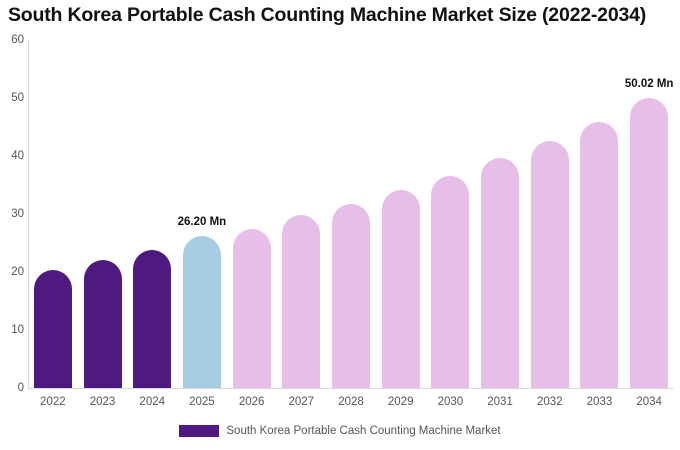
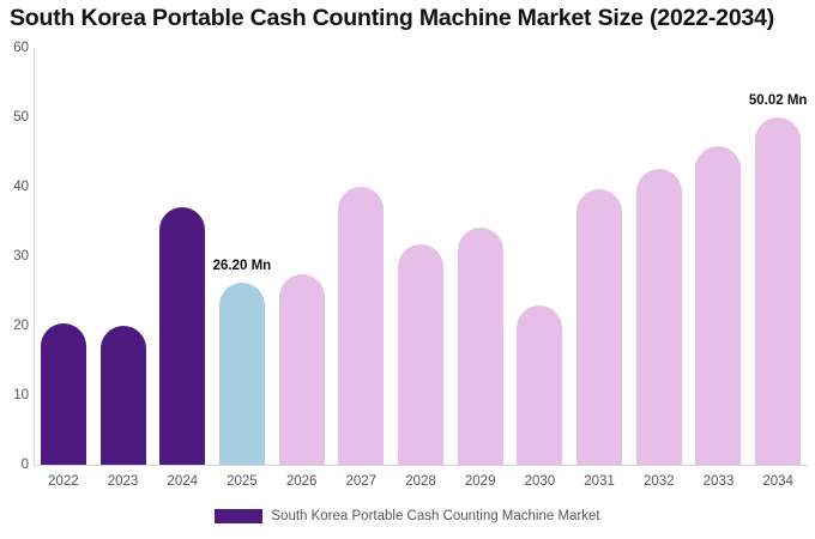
2023: 22 -> 20
2024: 24 -> 37
2027: 30 -> 40
2030: 37 -> 23
